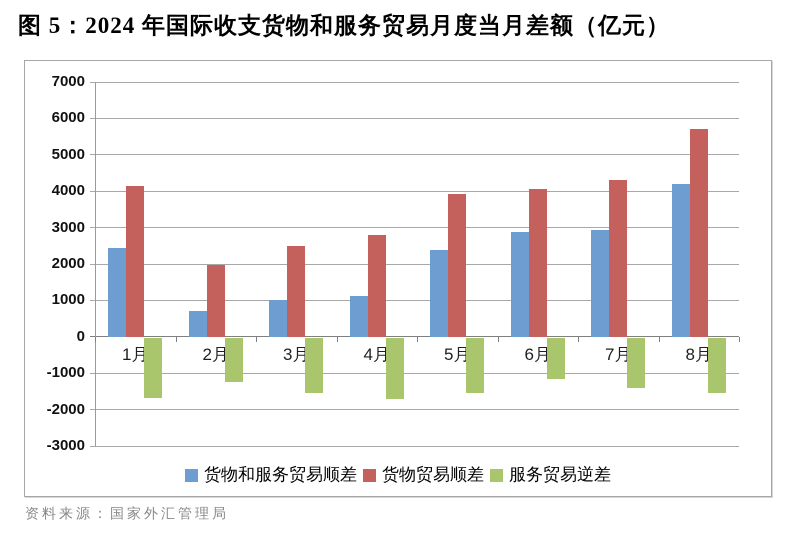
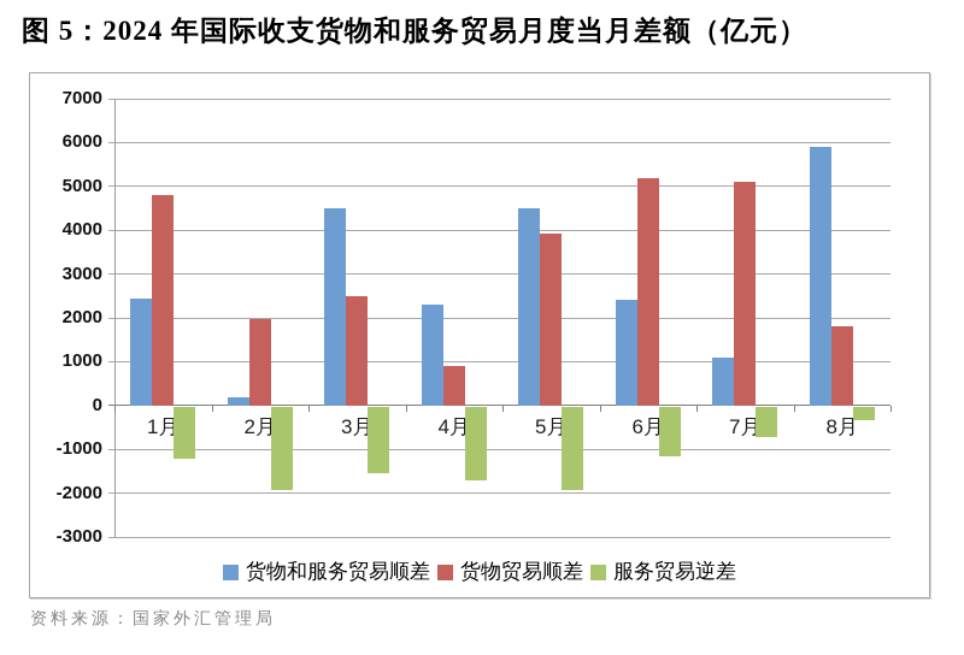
货物贸易顺差/1月: 4100 -> 4800
服务贸易逆差/1月: -1700 -> -1200
货物和服务贸易顺差/2月: 700 -> 200
服务贸易逆差/2月: -1200 -> -1900
货物和服务贸易顺差/3月: 1000 -> 4500
货物和服务贸易顺差/4月: 1100 -> 2300
货物贸易顺差/4月: 2800 -> 900
货物和服务贸易顺差/5月: 2400 -> 4500
服务贸易逆差/5月: -1500 -> -1900
货物和服务贸易顺差/6月: 2900 -> 2400
货物贸易顺差/6月: 4000 -> 5200
货物和服务贸易顺差/7月: 2900 -> 1100
货物贸易顺差/7月: 4300 -> 5100
服务贸易逆差/7月: -1400 -> -700
货物和服务贸易顺差/8月: 4200 -> 5900
货物贸易顺差/8月: 5700 -> 1800
服务贸易逆差/8月: -1500 -> -300
